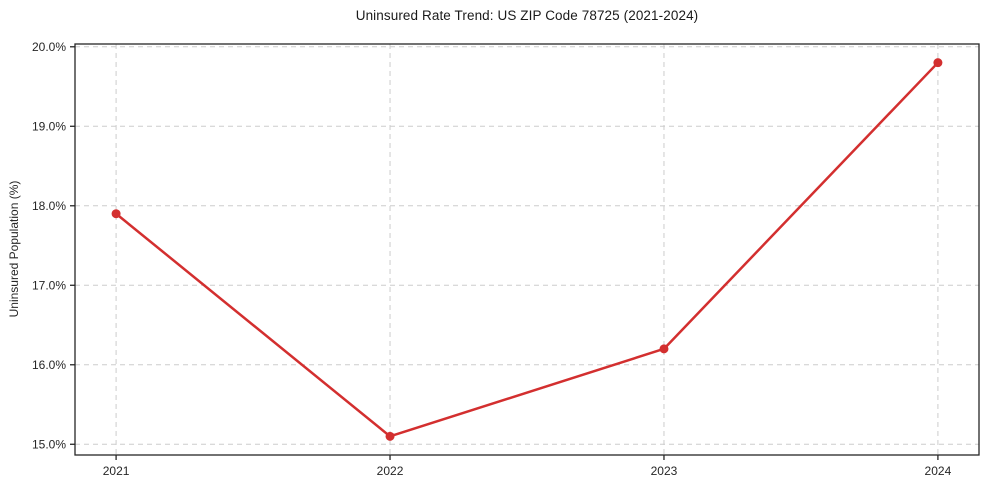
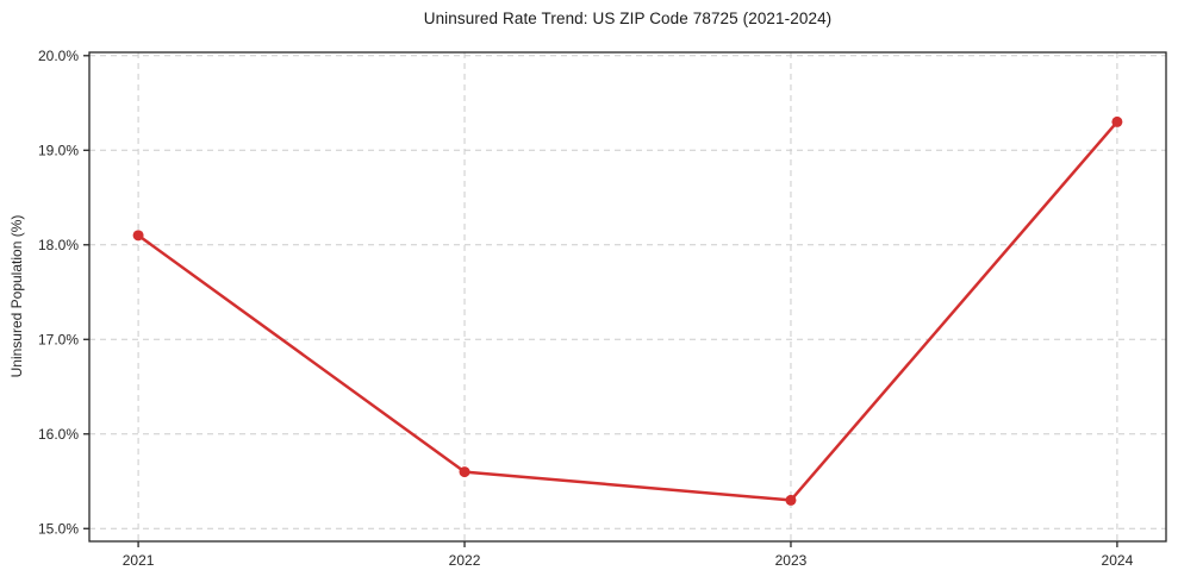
2021: 17.9% -> 18.1%
2022: 15.1% -> 15.6%
2023: 16.2% -> 15.3%
2024: 19.8% -> 19.3%
